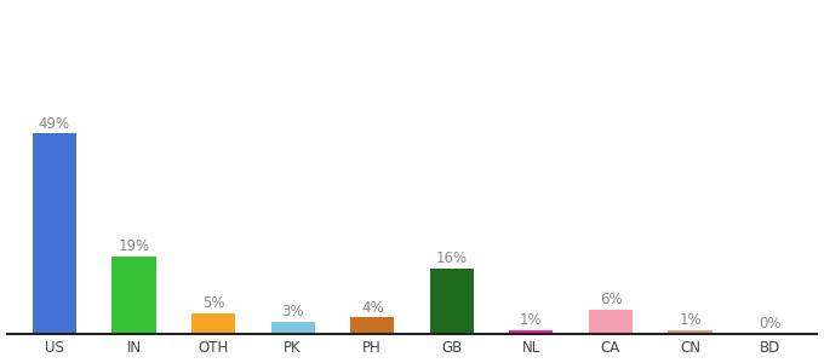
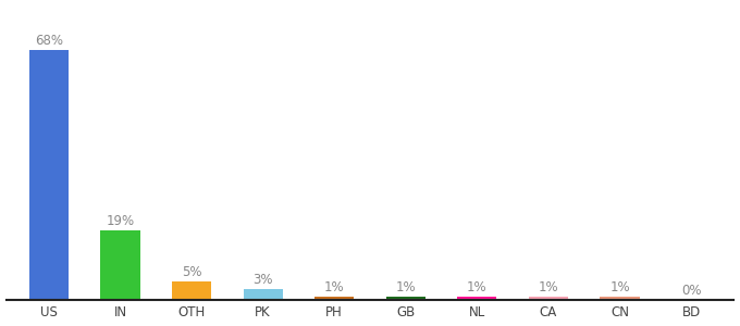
US: 49% -> 68%
PH: 4% -> 1%
GB: 16% -> 1%
CA: 6% -> 1%
